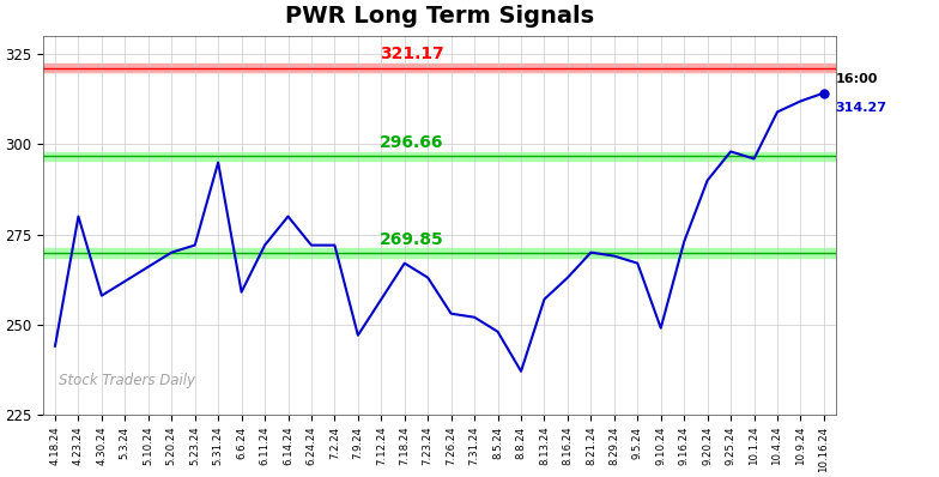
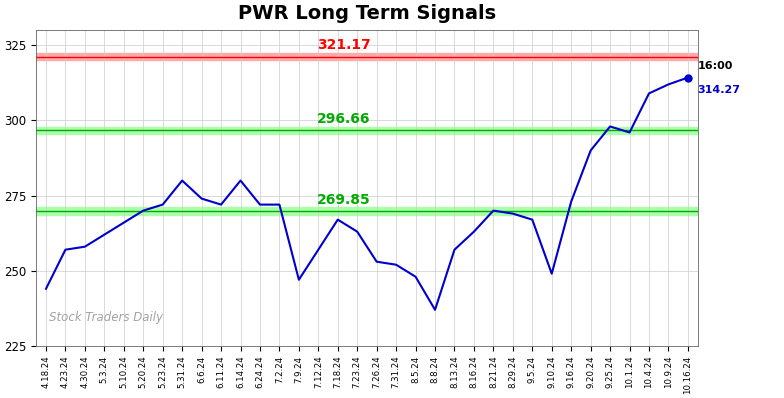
4.23.24: 280.0 -> 257.0
5.31.24: 295.0 -> 280.0
6.6.24: 259.0 -> 274.0
